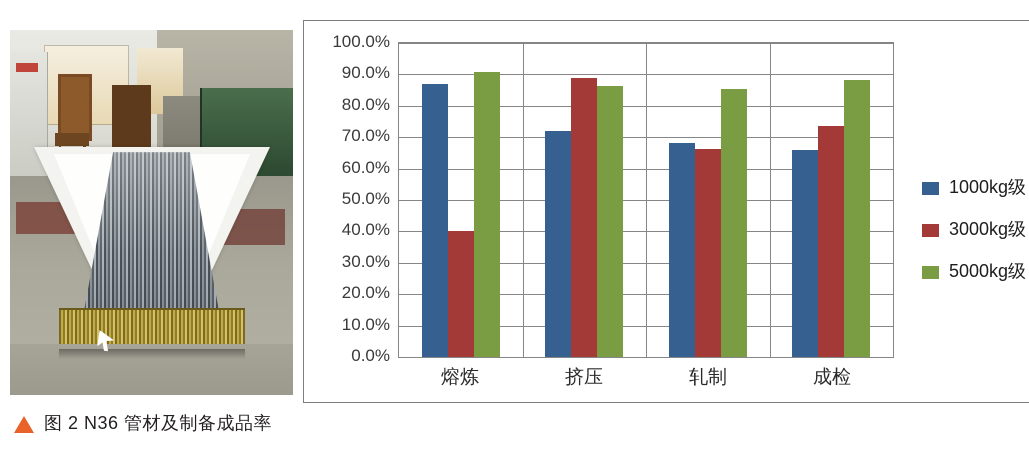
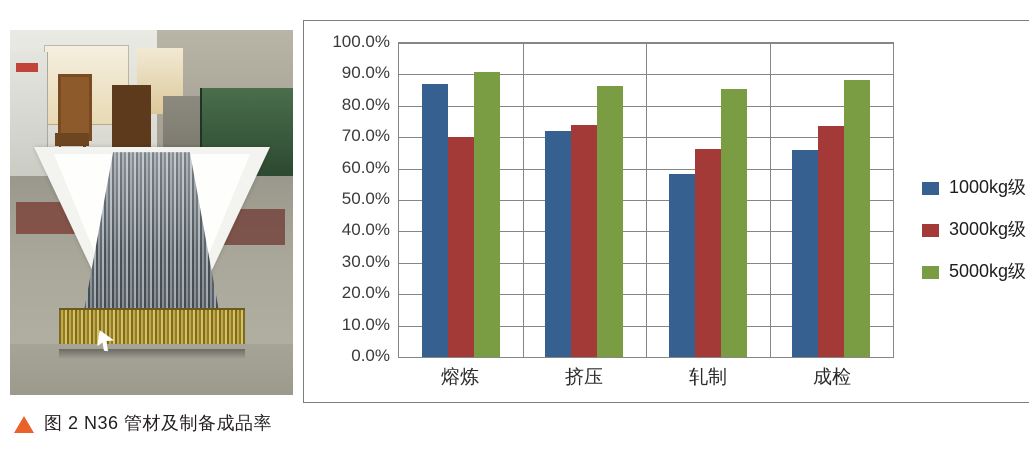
3000kg级/熔炼: 40% -> 70%
3000kg级/挤压: 89% -> 74%
1000kg级/轧制: 68% -> 58%
